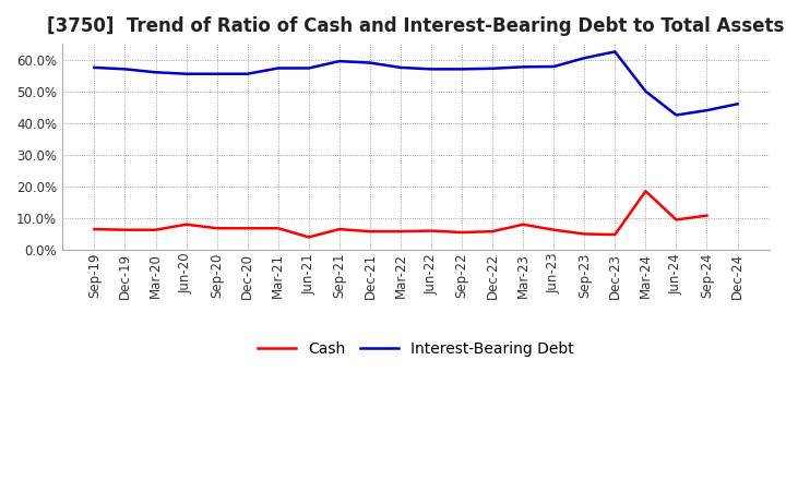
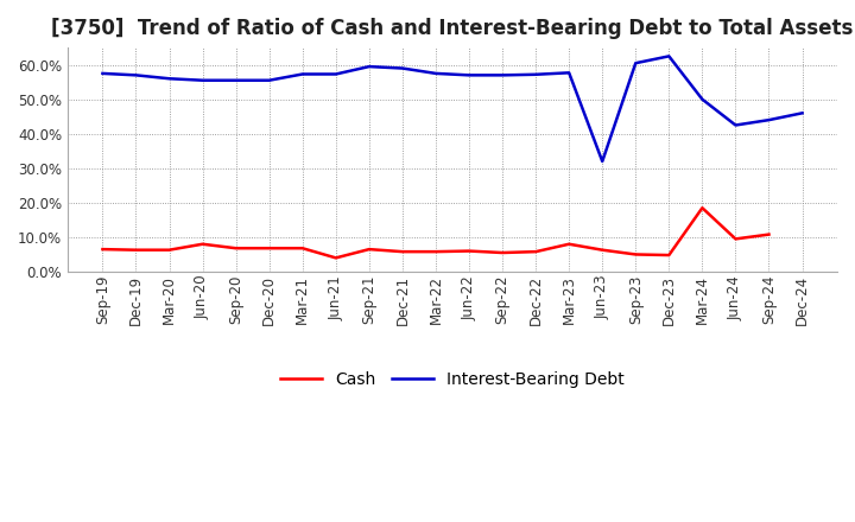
Interest-Bearing Debt/Jun-23: 57.8% -> 32.0%
